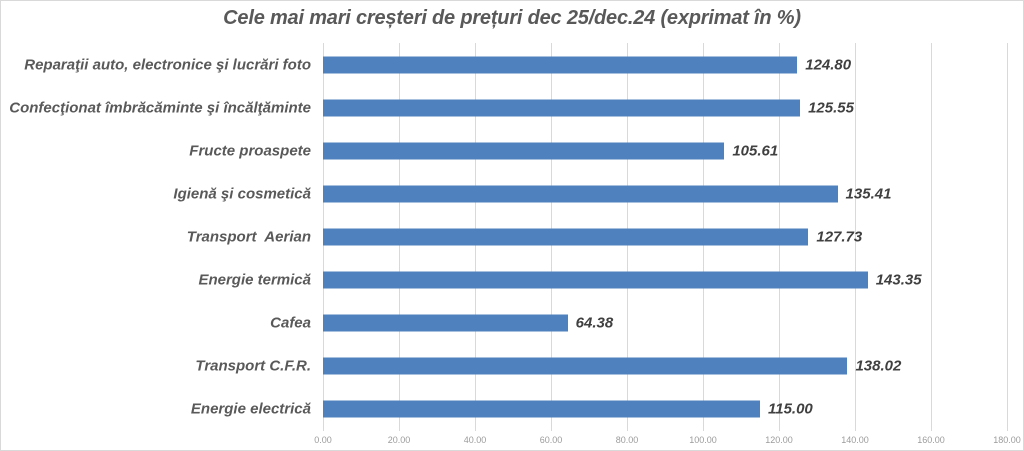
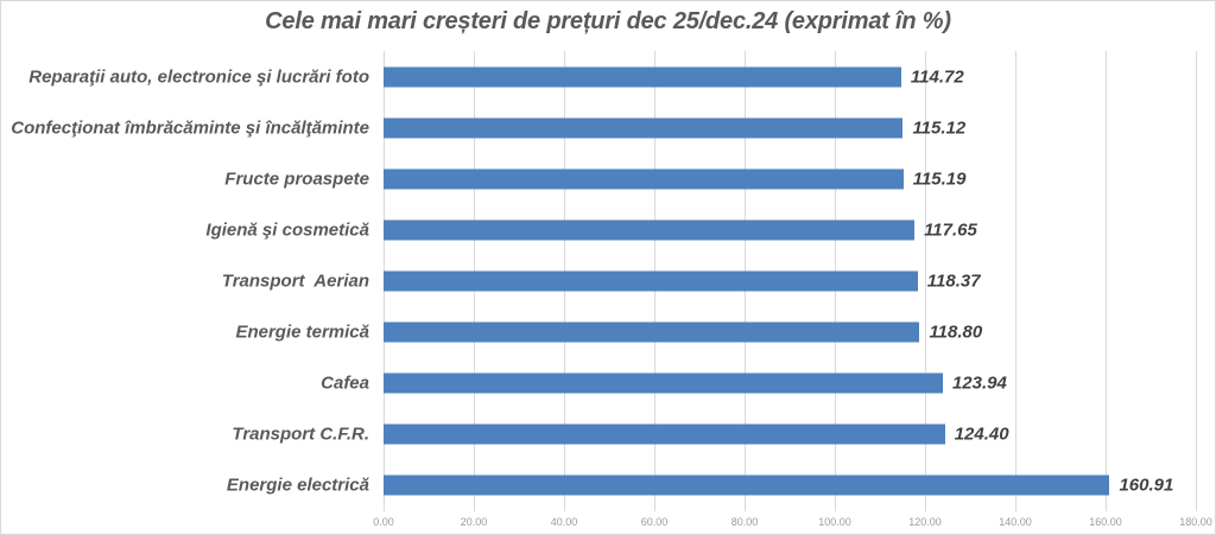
Reparaţii auto, electronice şi lucrări foto: 124.80 -> 114.72
Confecţionat îmbrăcăminte şi încălţăminte: 125.55 -> 115.12
Fructe proaspete: 105.61 -> 115.19
Igienă şi cosmetică: 135.41 -> 117.65
Transport Aerian: 127.73 -> 118.37
Energie termică: 143.35 -> 118.80
Cafea: 64.38 -> 123.94
Transport C.F.R.: 138.02 -> 124.40
Energie electrică: 115.00 -> 160.91
